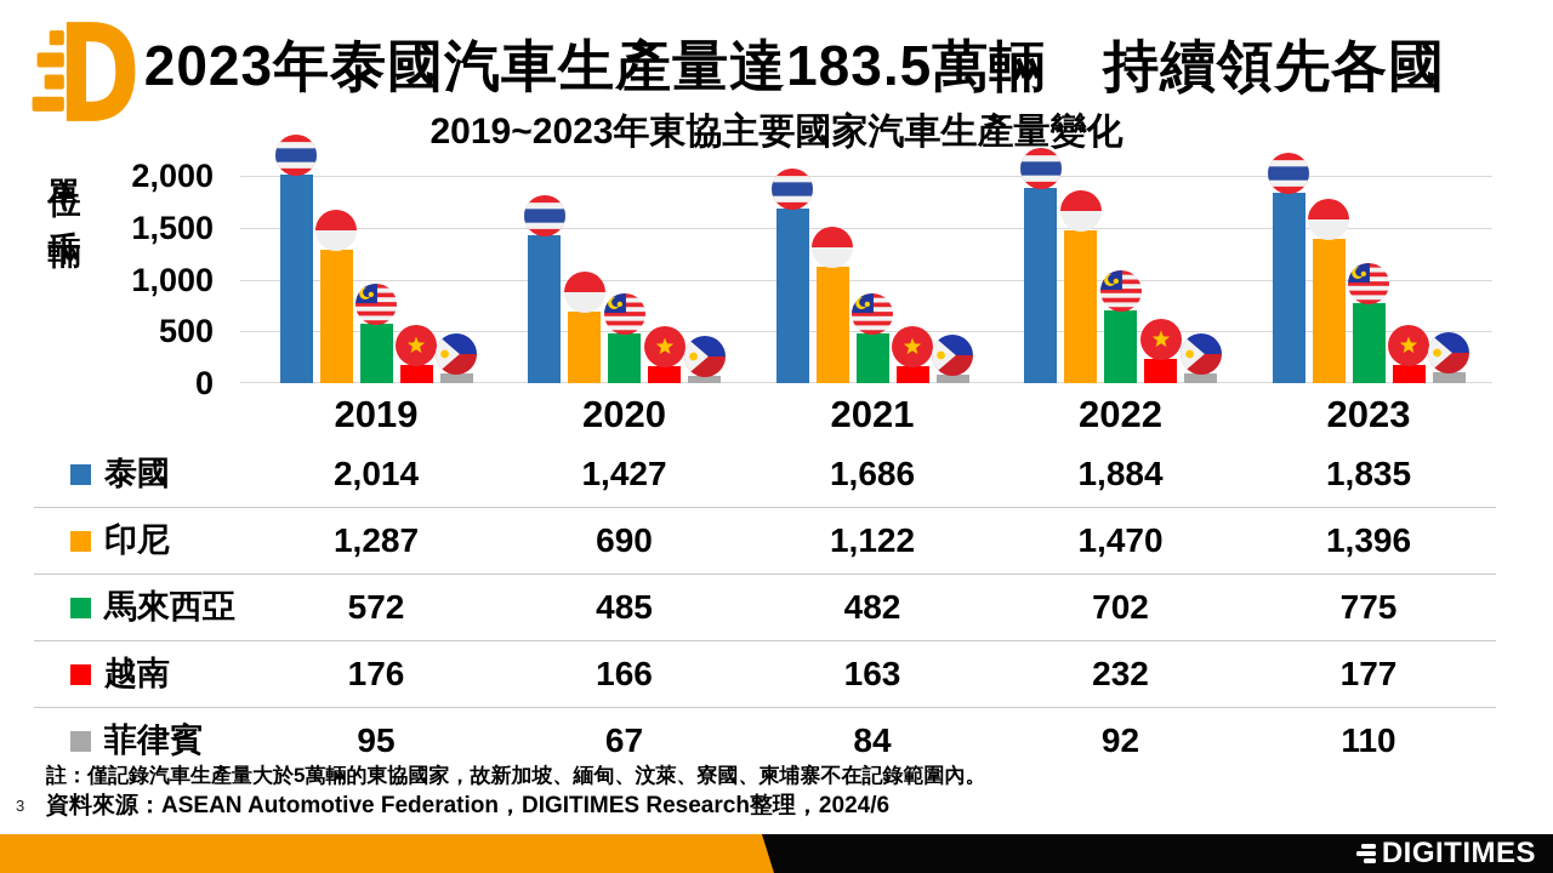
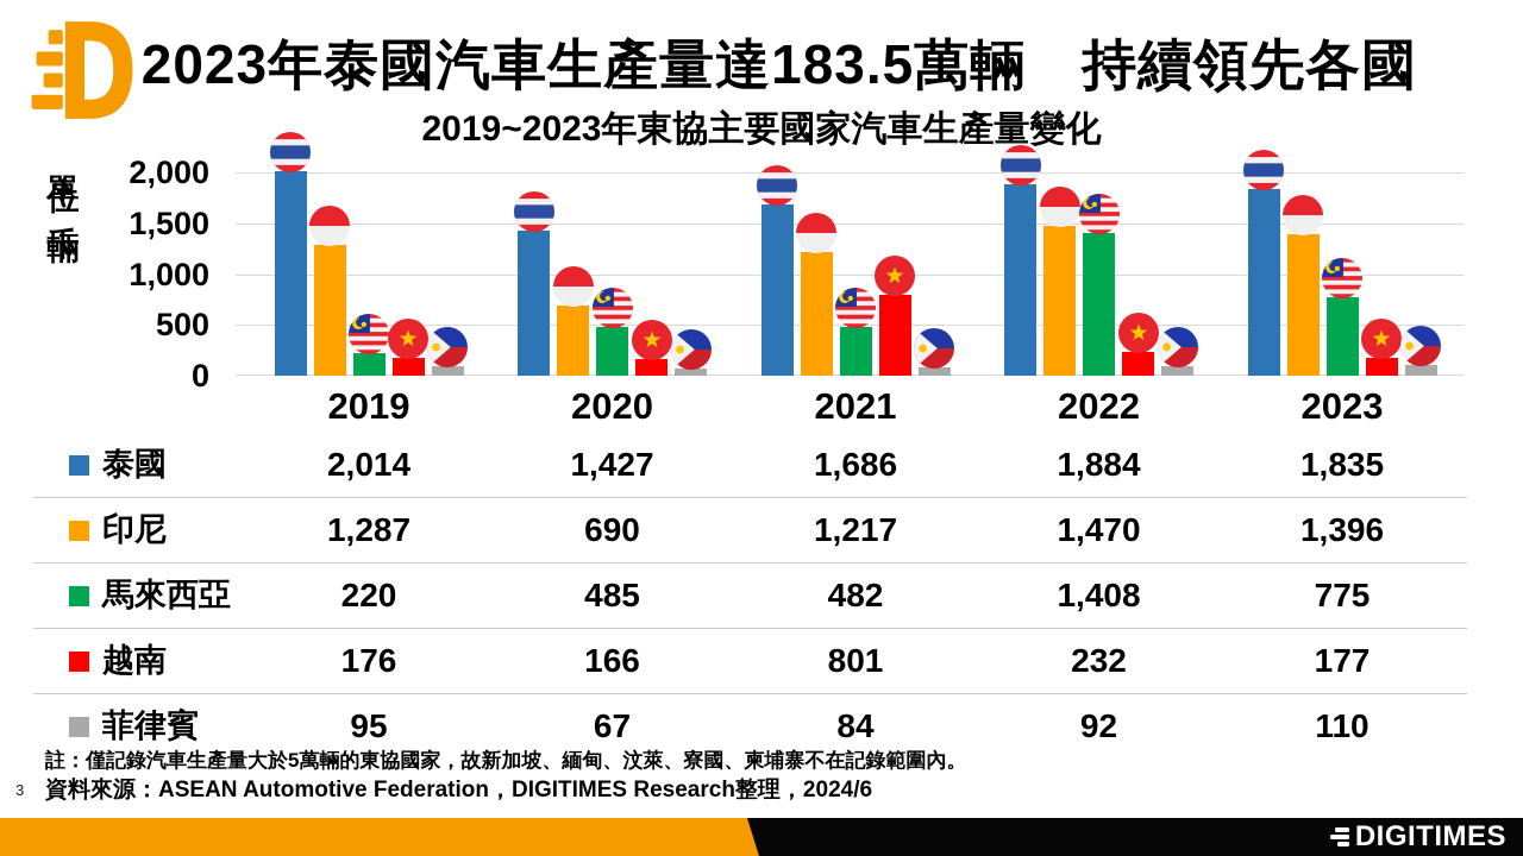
馬來西亞/2019: 572 -> 220
印尼/2021: 1,122 -> 1,217
越南/2021: 163 -> 801
馬來西亞/2022: 702 -> 1,408
